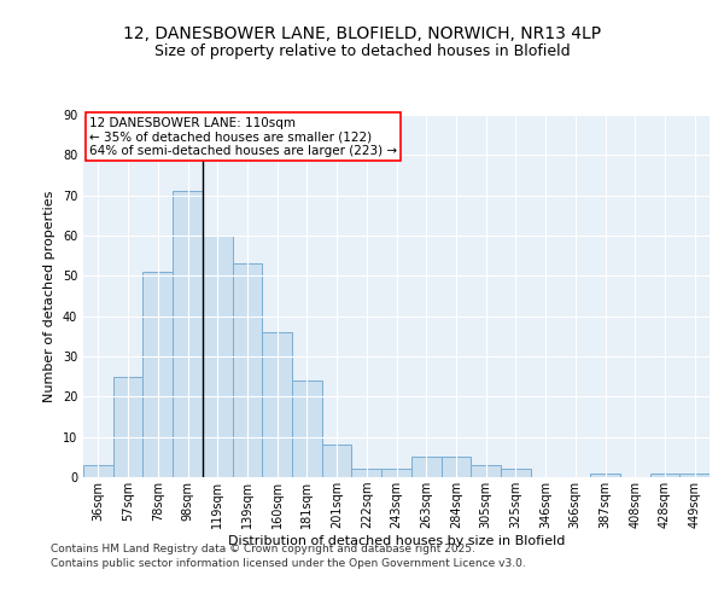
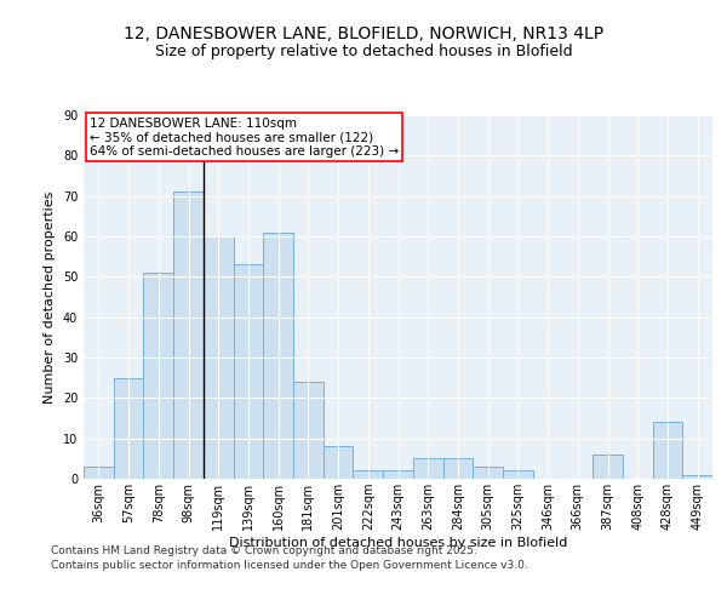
160sqm: 36 -> 61
387sqm: 1 -> 6
428sqm: 1 -> 14
